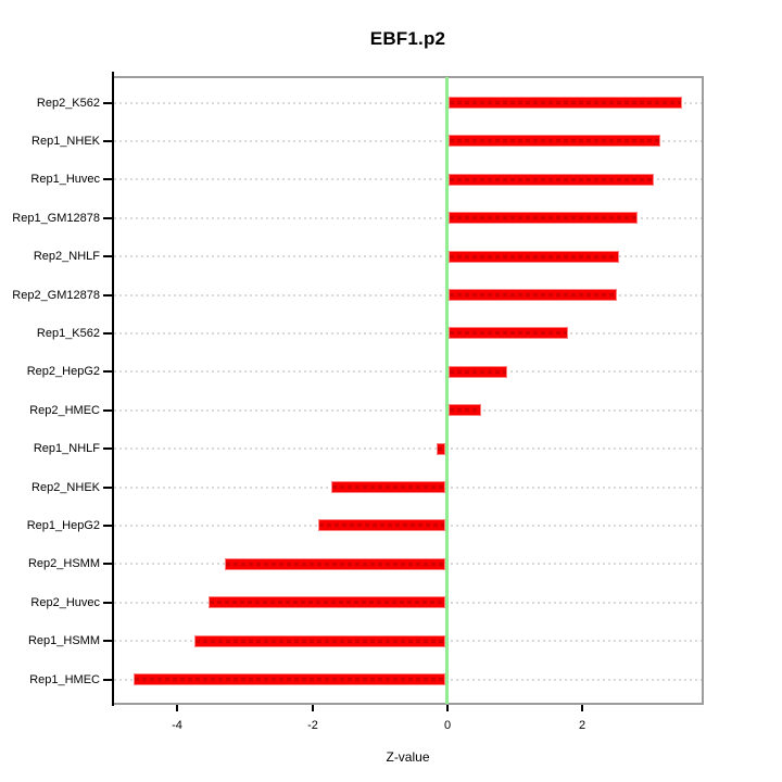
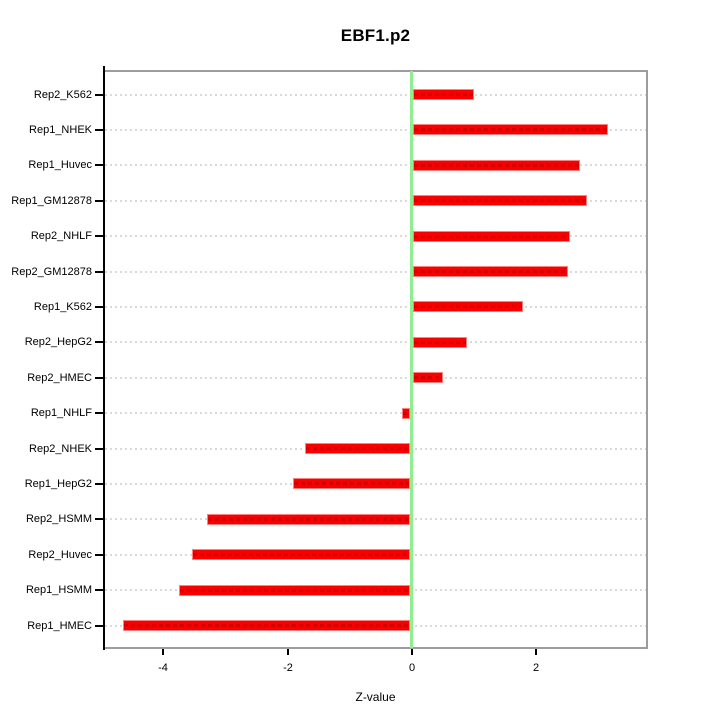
Rep2_K562: 3.5 -> 1.0
Rep1_Huvec: 3.0 -> 2.7
